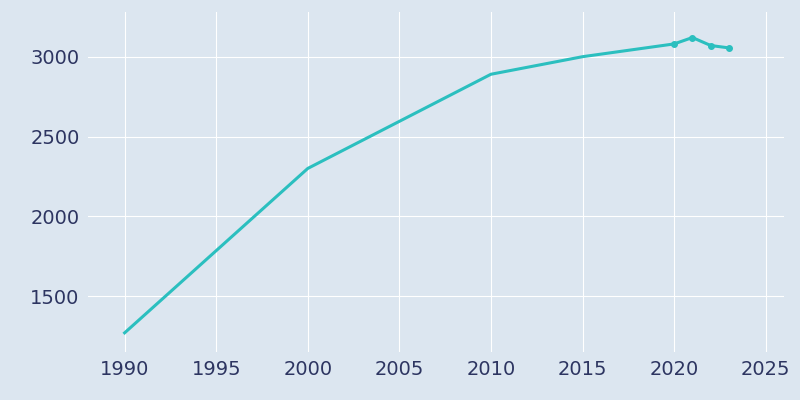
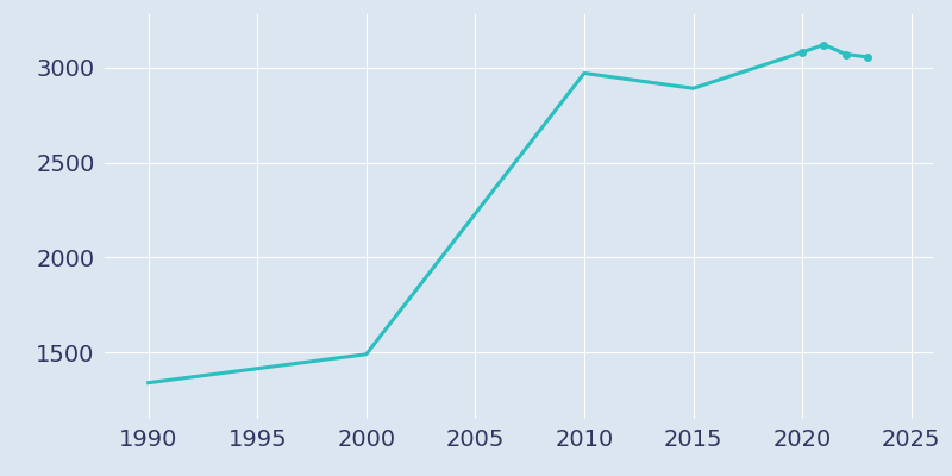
1990: 1270 -> 1340
2000: 2300 -> 1490
2010: 2890 -> 2970
2015: 3000 -> 2890
